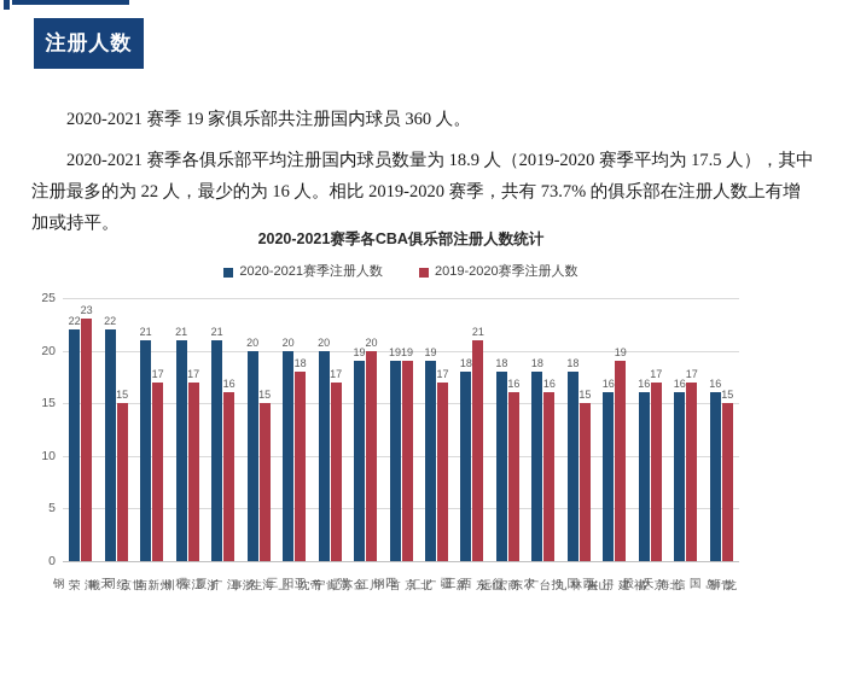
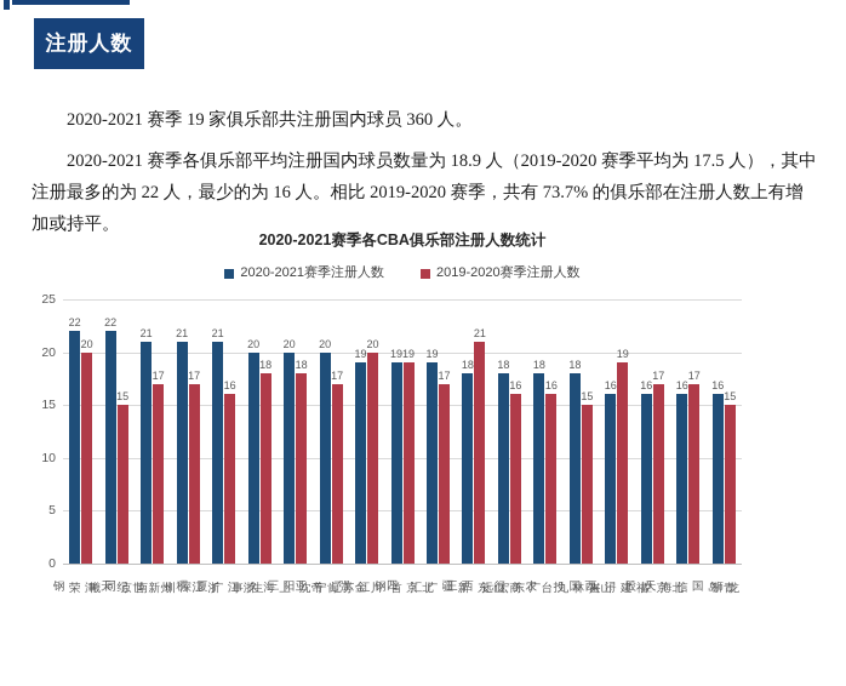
2019-2020赛季注册人数/天津荣钢: 23 -> 20
2019-2020赛季注册人数/上海久事: 15 -> 18
